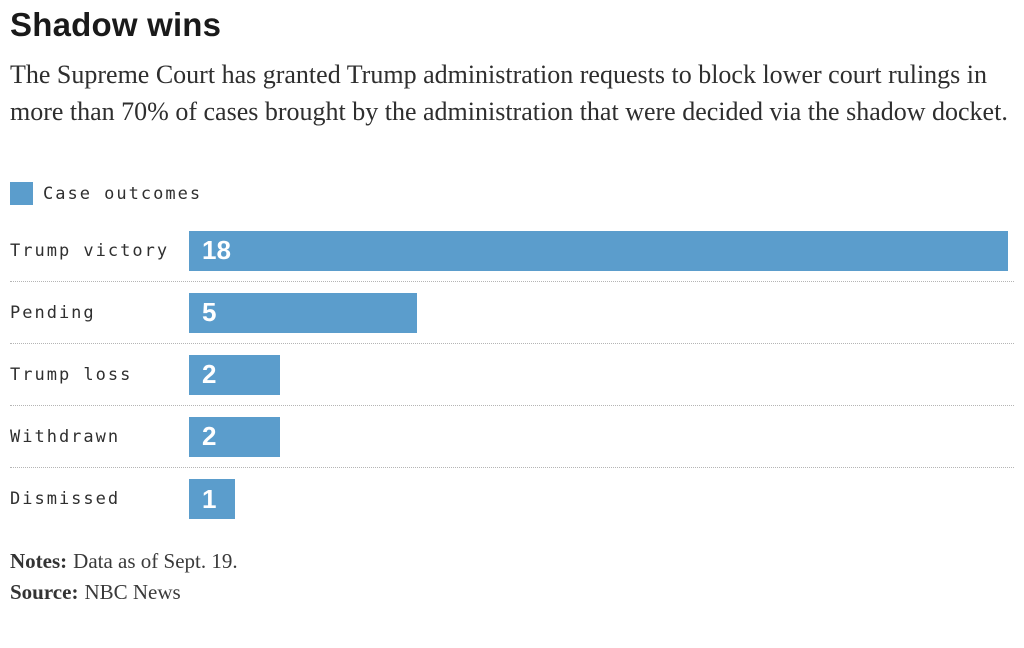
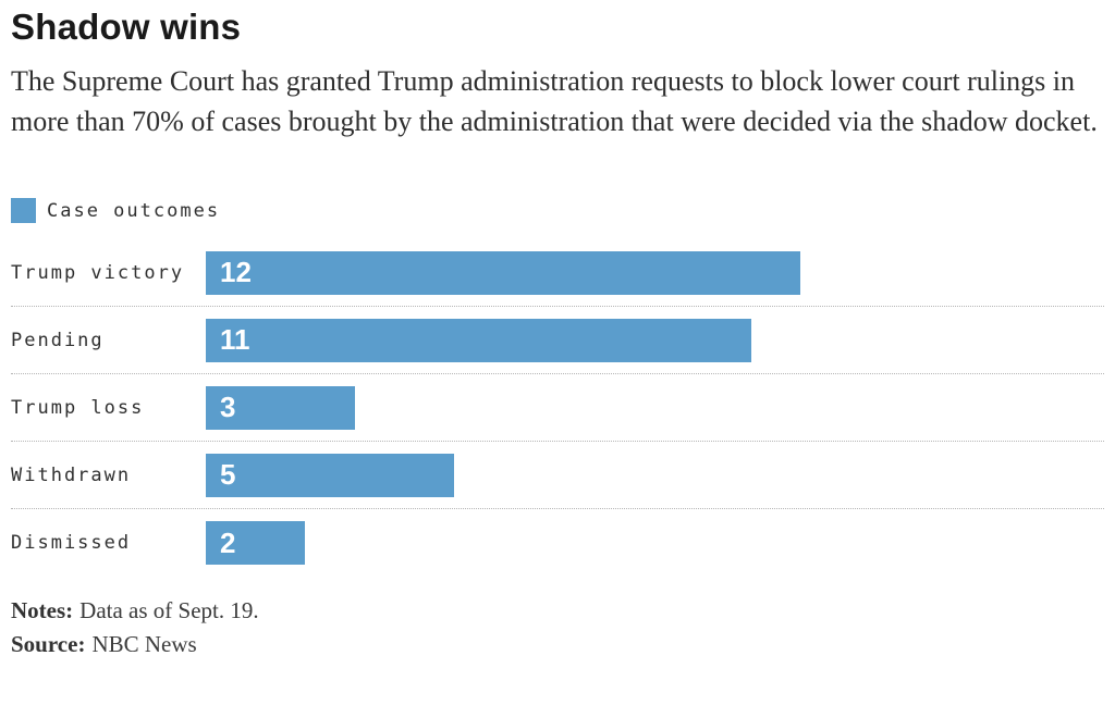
Trump victory: 18 -> 12
Pending: 5 -> 11
Trump loss: 2 -> 3
Withdrawn: 2 -> 5
Dismissed: 1 -> 2
